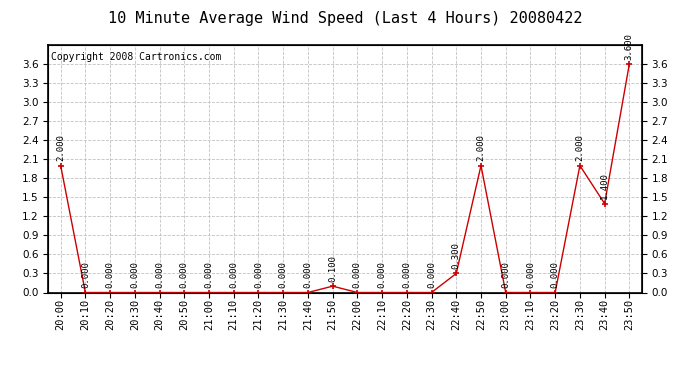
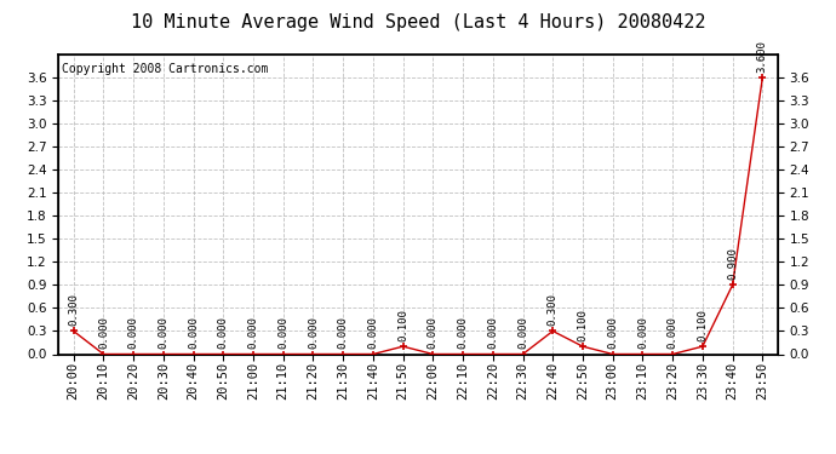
20:00: 2.000 -> 0.300
22:50: 2.000 -> 0.100
23:30: 2.000 -> 0.100
23:40: 1.400 -> 0.900
